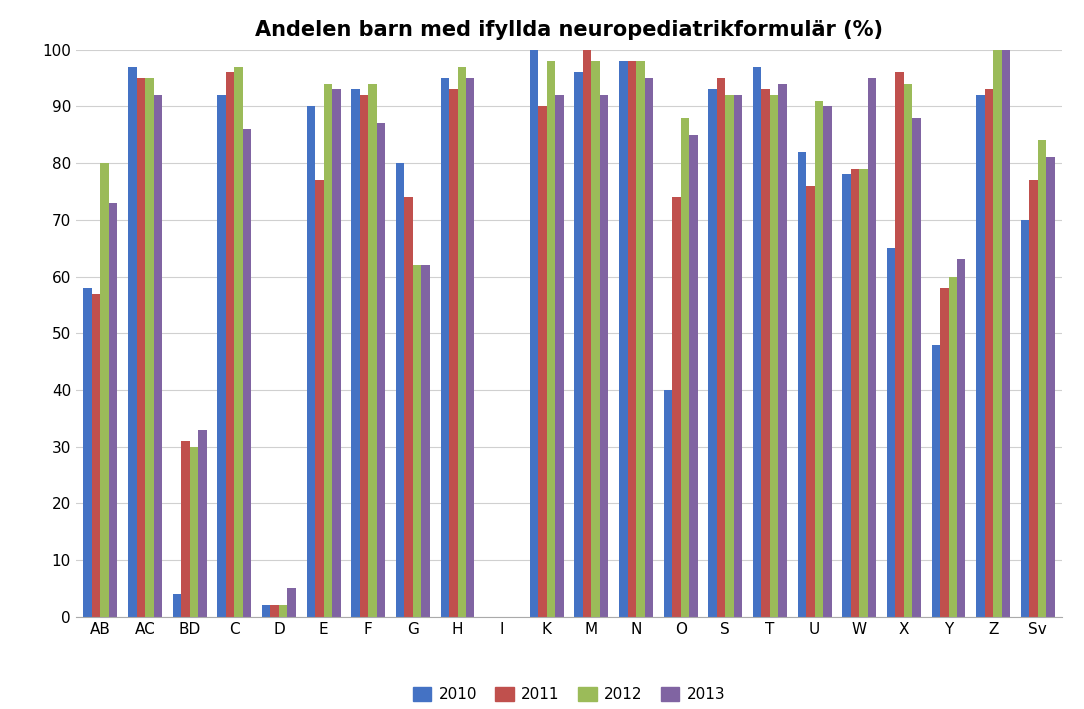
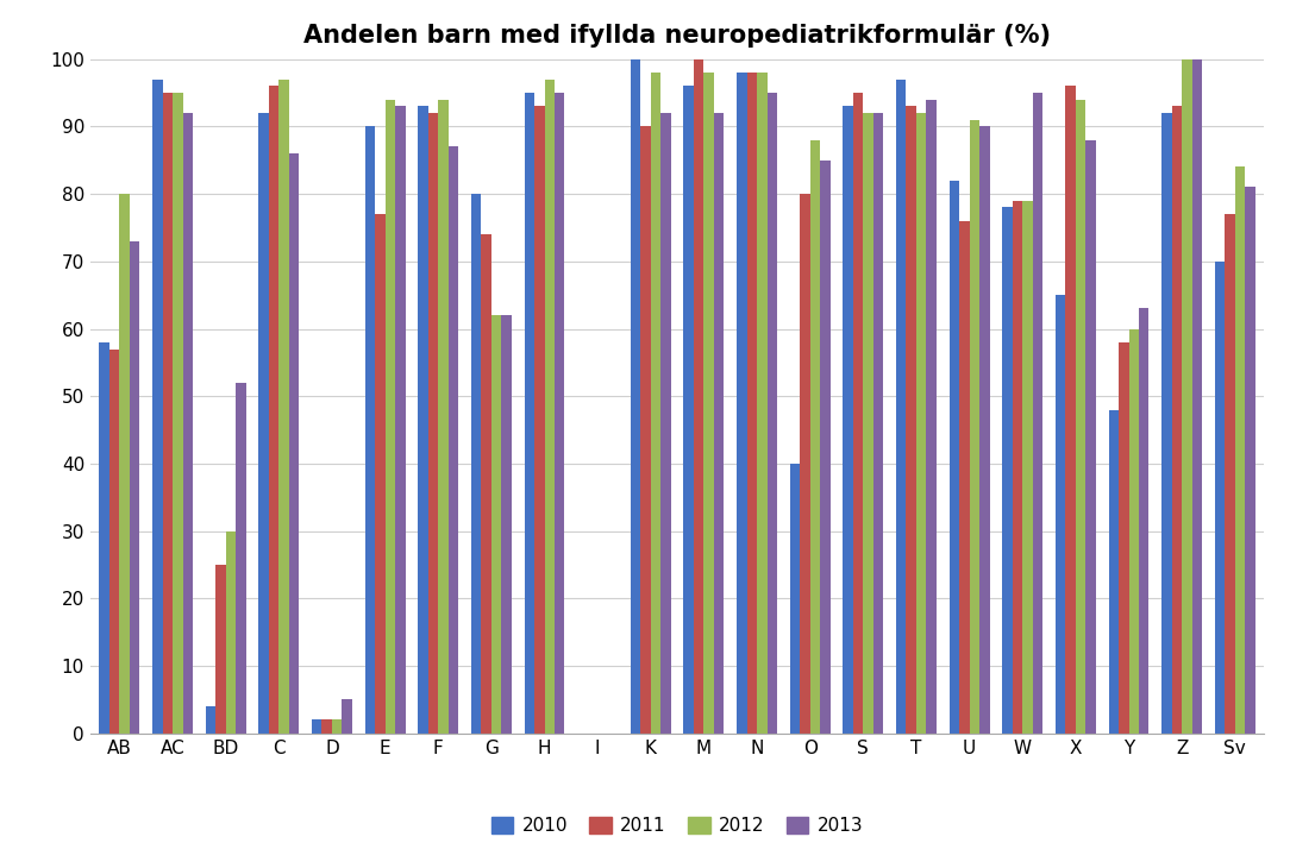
2011/BD: 31 -> 25
2013/BD: 33 -> 52
2011/O: 74 -> 80
